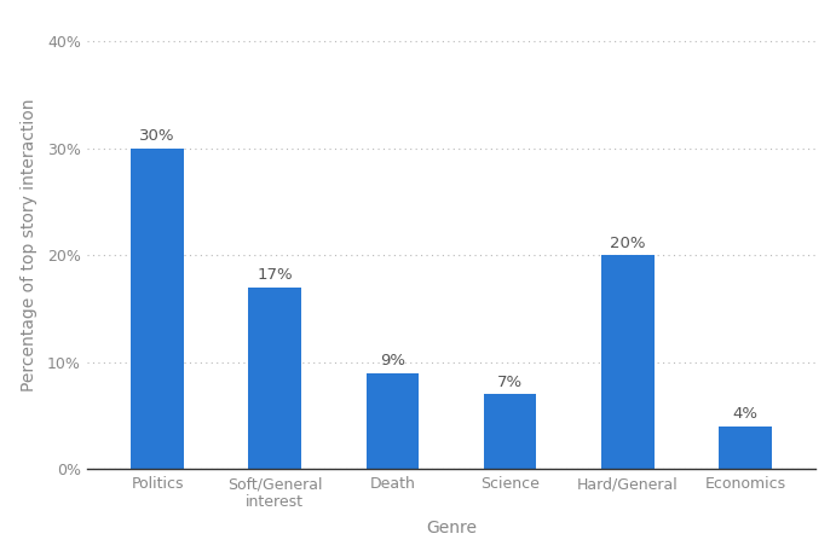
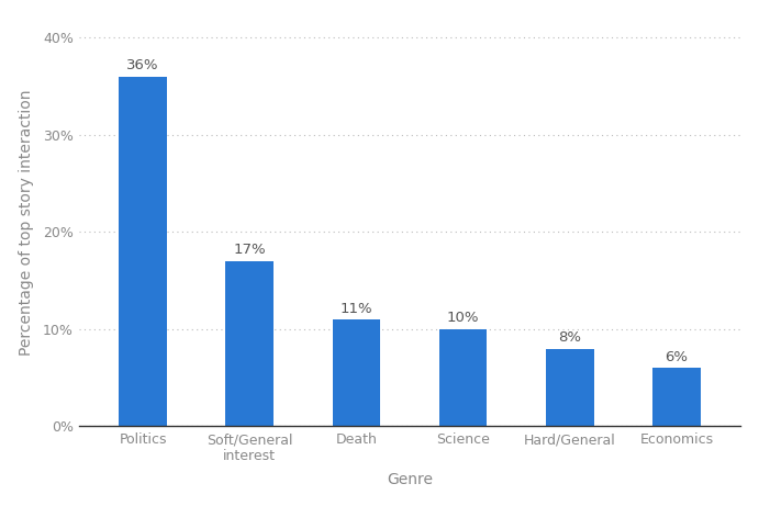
Politics: 30% -> 36%
Death: 9% -> 11%
Science: 7% -> 10%
Hard/General: 20% -> 8%
Economics: 4% -> 6%
